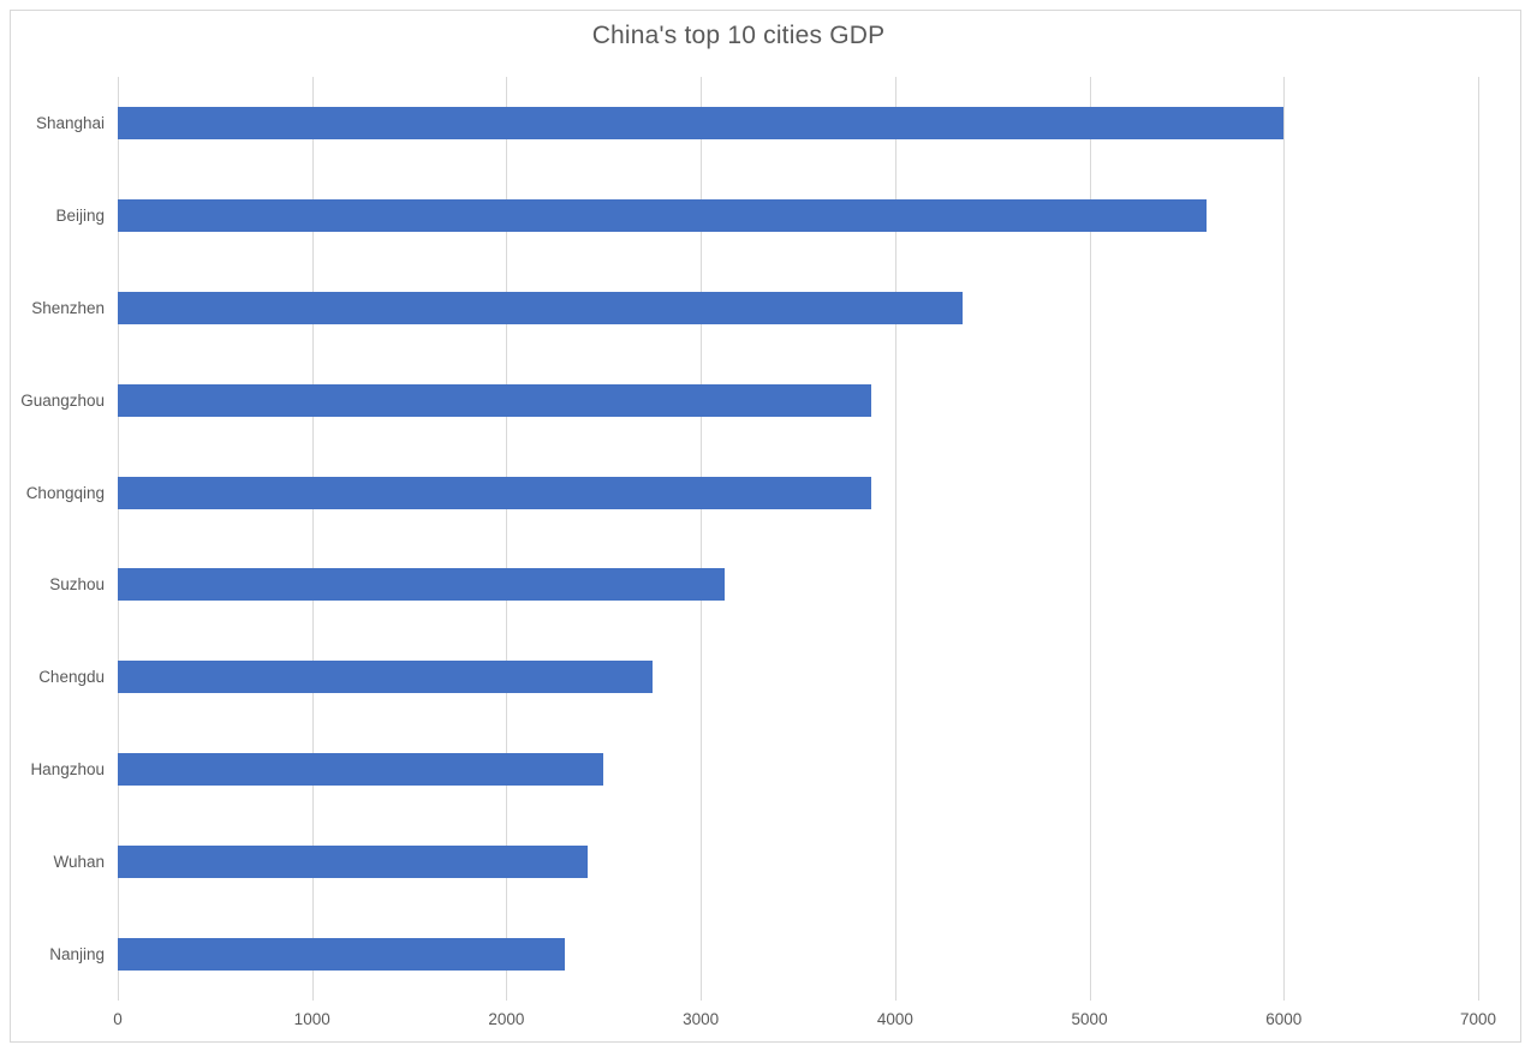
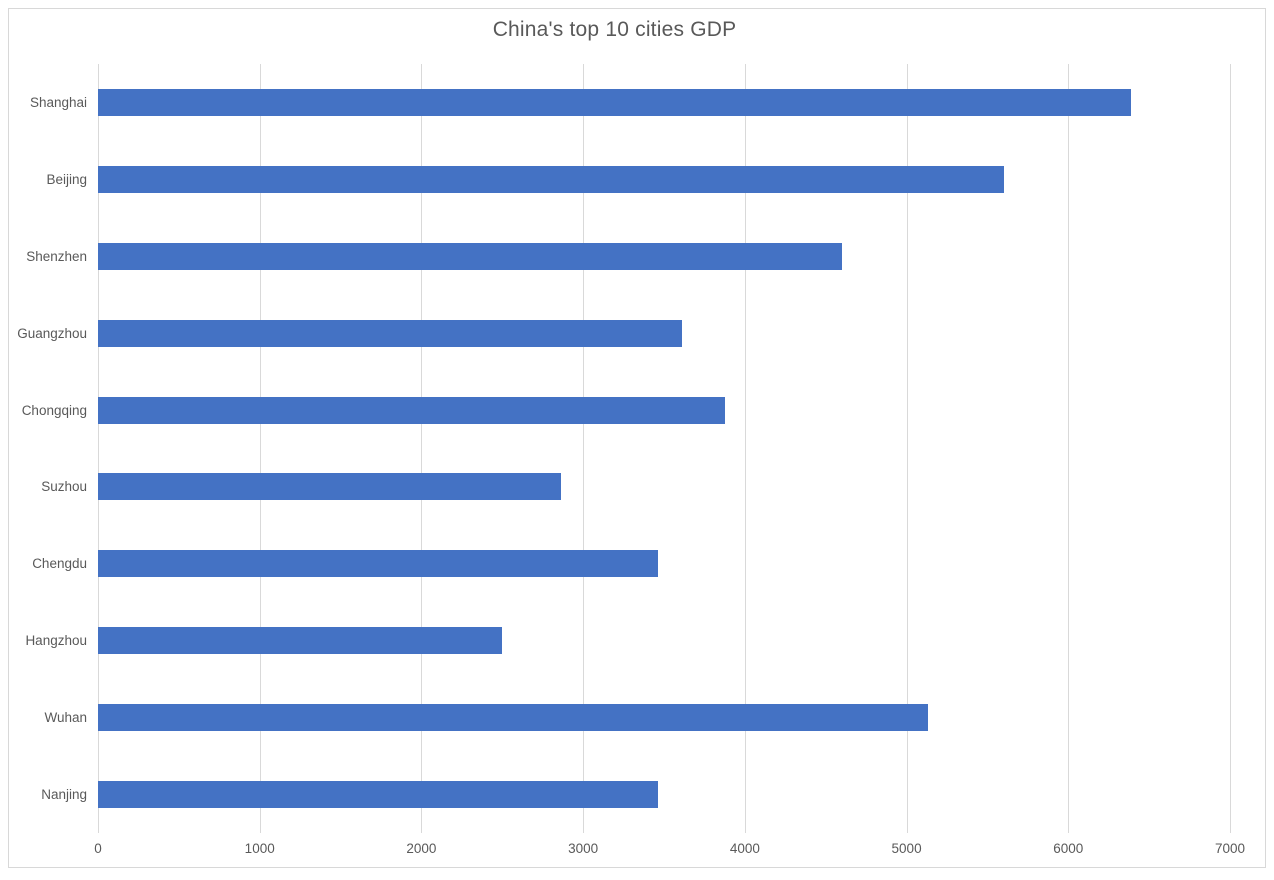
Shanghai: 6000 -> 6390
Shenzhen: 4350 -> 4600
Guangzhou: 3880 -> 3610
Suzhou: 3120 -> 2860
Chengdu: 2750 -> 3460
Wuhan: 2420 -> 5130
Nanjing: 2300 -> 3460
